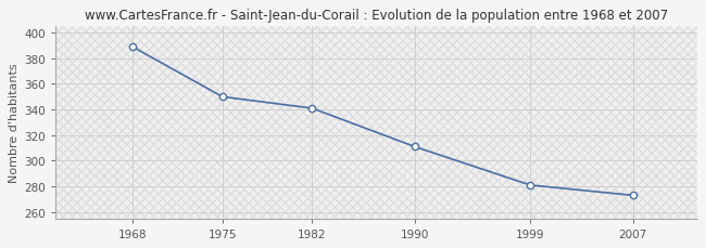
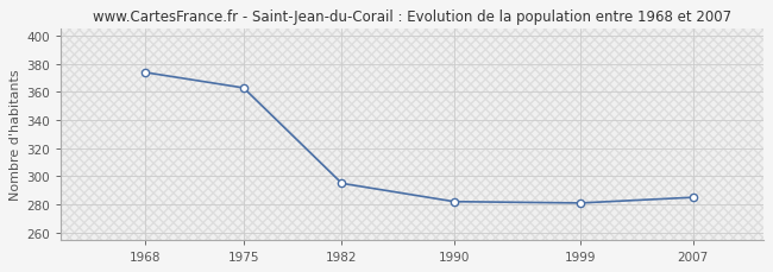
1968: 389 -> 374
1975: 350 -> 363
1982: 341 -> 295
1990: 311 -> 282
2007: 273 -> 285
